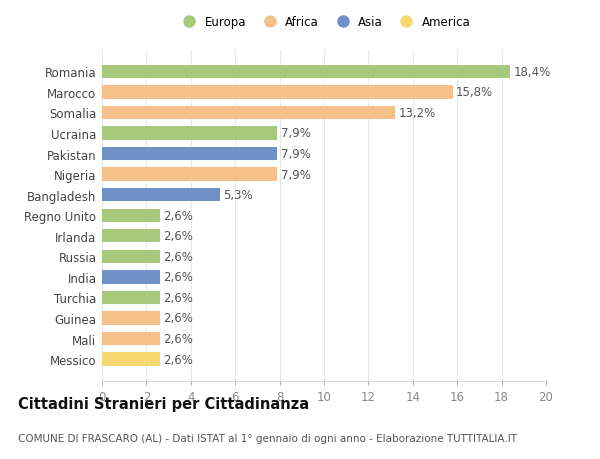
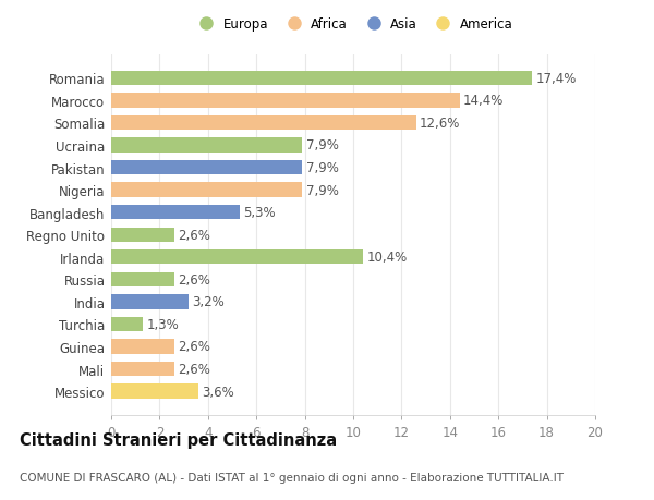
Romania: 18,4% -> 17,4%
Marocco: 15,8% -> 14,4%
Somalia: 13,2% -> 12,6%
Irlanda: 2,6% -> 10,4%
India: 2,6% -> 3,2%
Turchia: 2,6% -> 1,3%
Messico: 2,6% -> 3,6%
